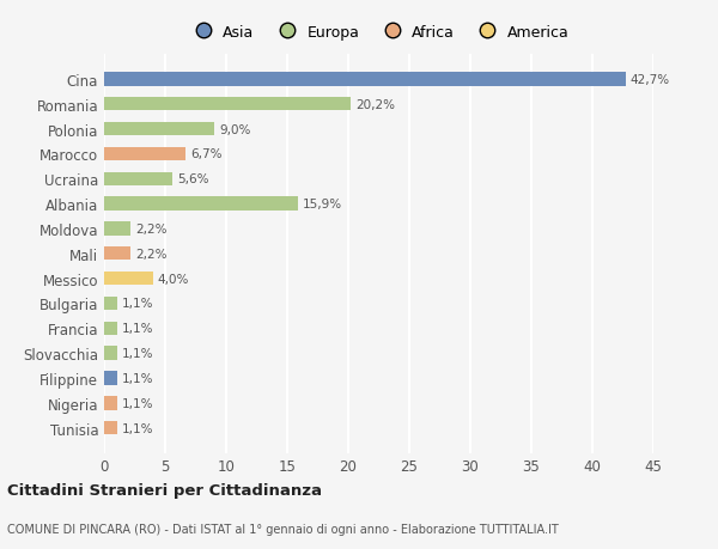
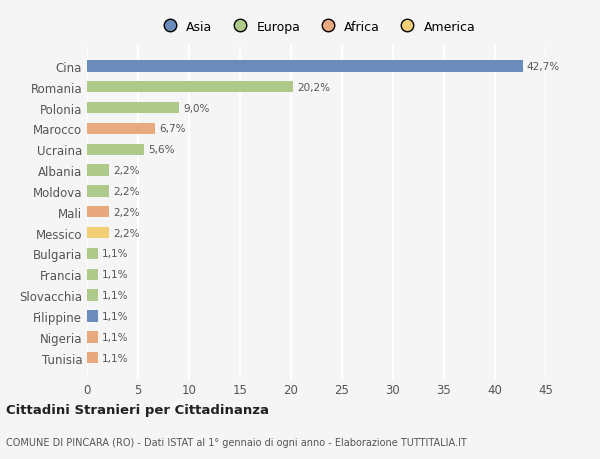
Albania: 15,9% -> 2,2%
Messico: 4,0% -> 2,2%
